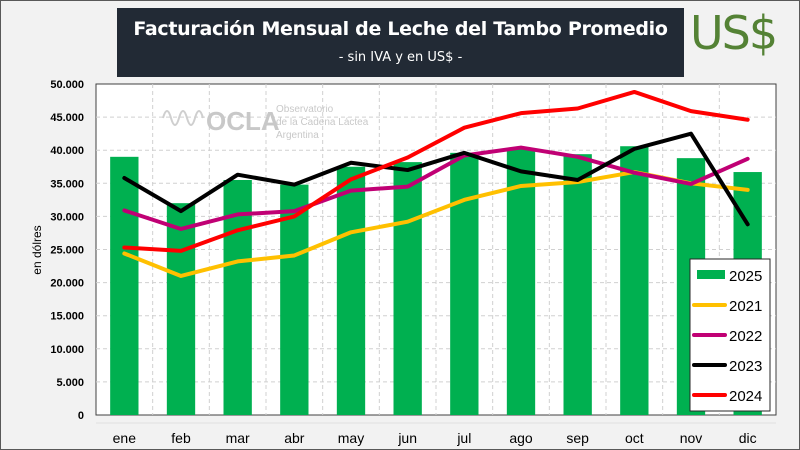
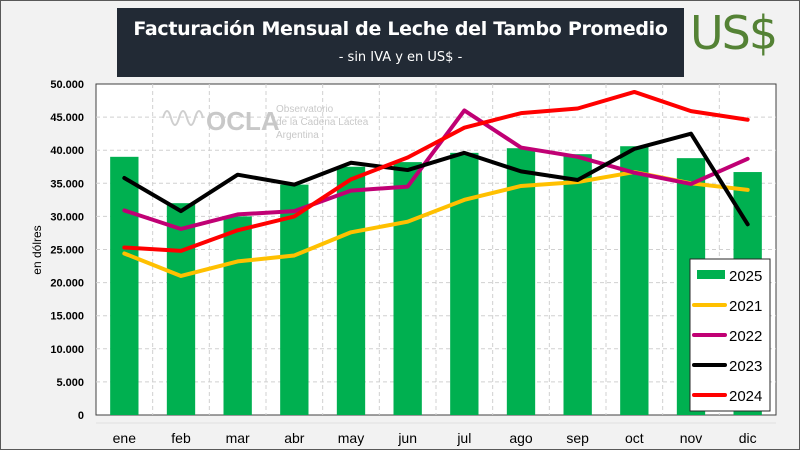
2025/mar: 36000 -> 30000
2022/jul: 39000 -> 46000
